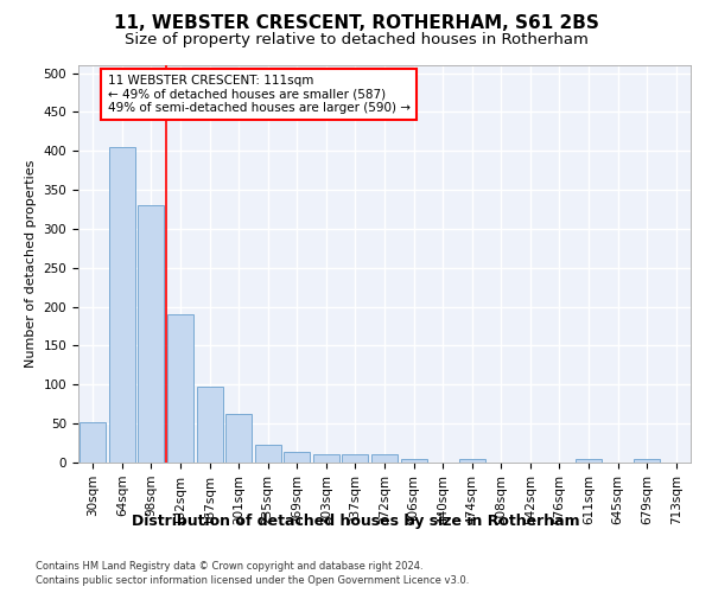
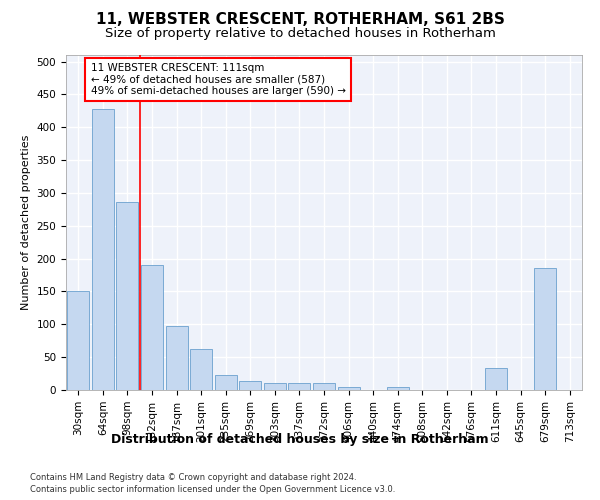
30sqm: 52 -> 150
64sqm: 405 -> 428
98sqm: 330 -> 286
611sqm: 4 -> 34
679sqm: 4 -> 186
